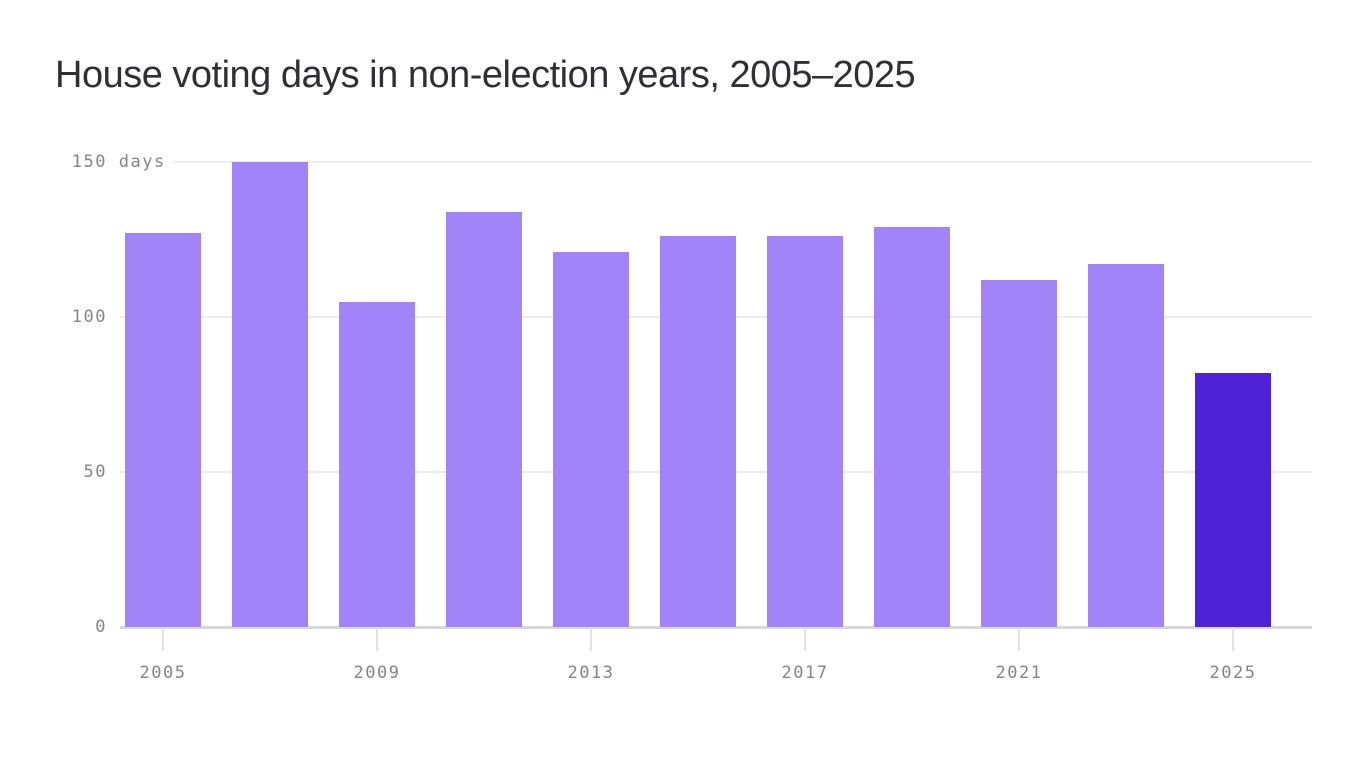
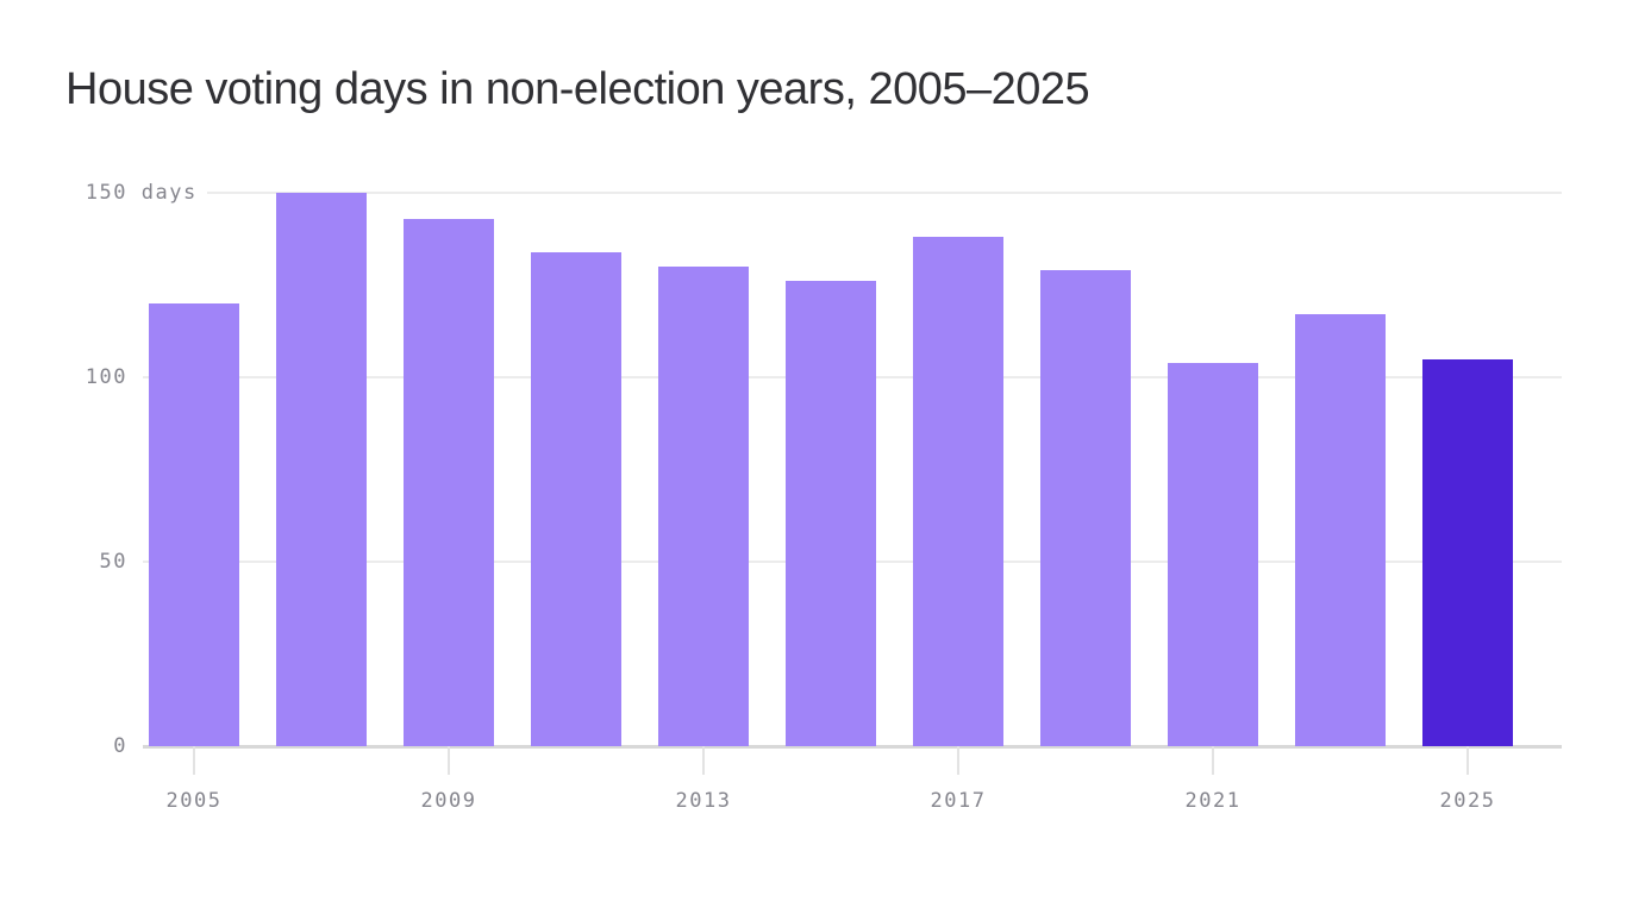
2005: 127 -> 120
2009: 105 -> 143
2013: 121 -> 130
2017: 126 -> 138
2021: 112 -> 104
2025: 82 -> 105
